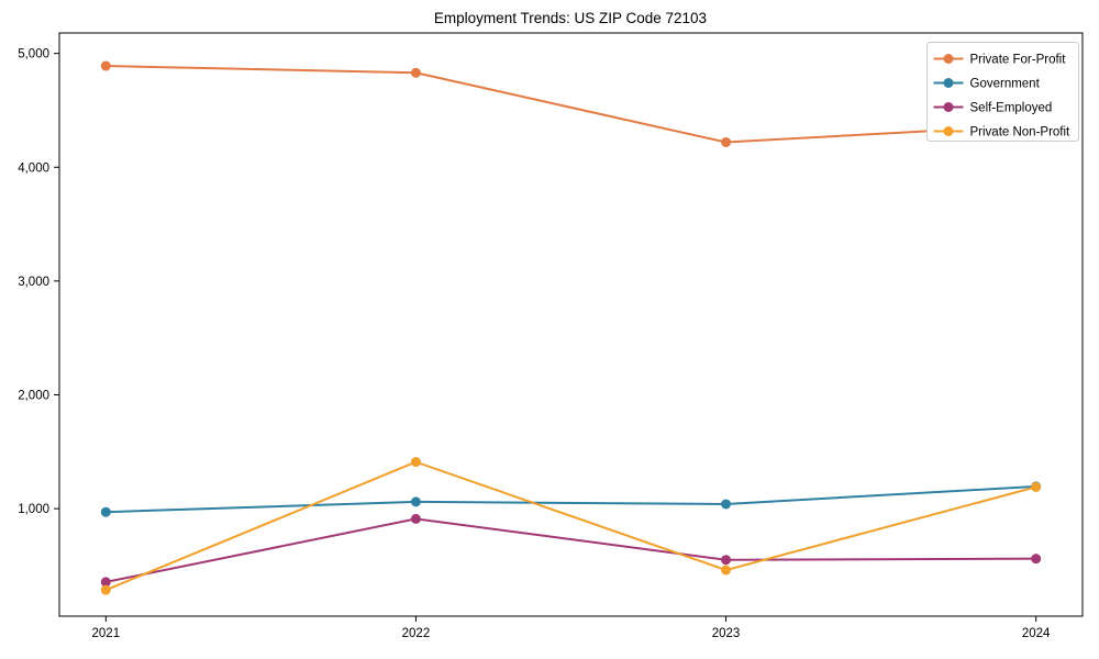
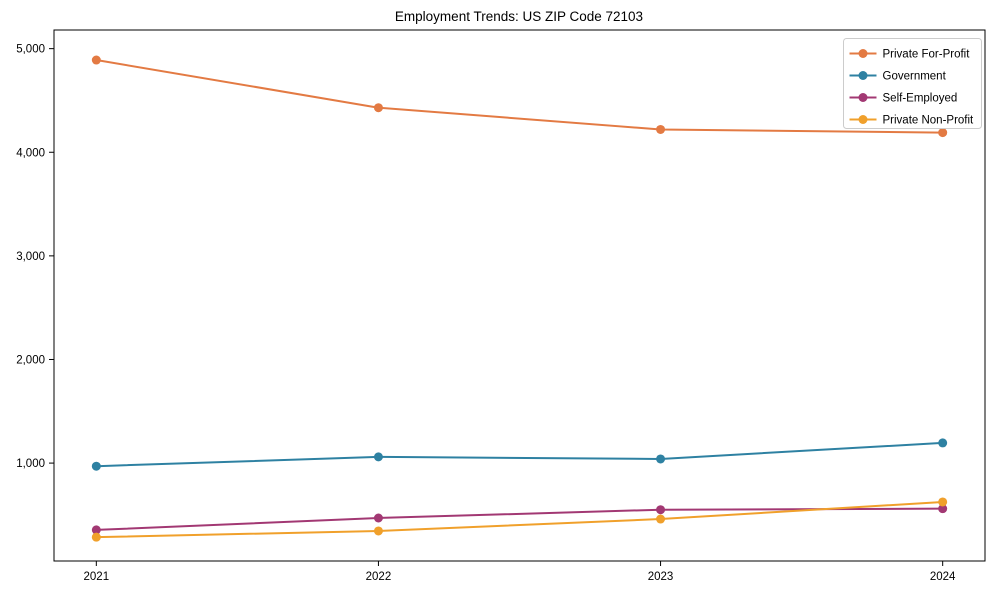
Private For-Profit/2022: 4830 -> 4430
Self-Employed/2022: 910 -> 470
Private Non-Profit/2022: 1410 -> 340
Private For-Profit/2024: 4370 -> 4190
Private Non-Profit/2024: 1190 -> 620
